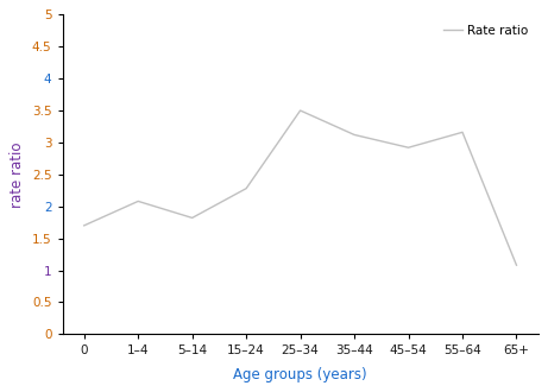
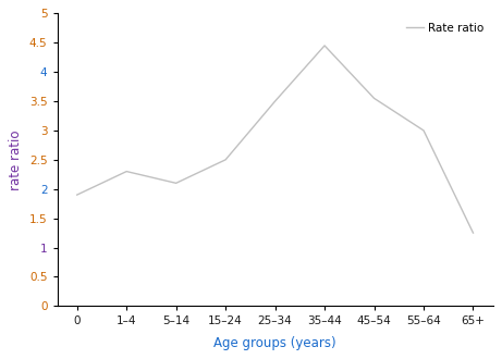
0: 1.70 -> 1.90
1–4: 2.08 -> 2.30
5–14: 1.82 -> 2.10
15–24: 2.28 -> 2.50
35–44: 3.12 -> 4.45
45–54: 2.92 -> 3.55
55–64: 3.16 -> 3.00
65+: 1.08 -> 1.25
